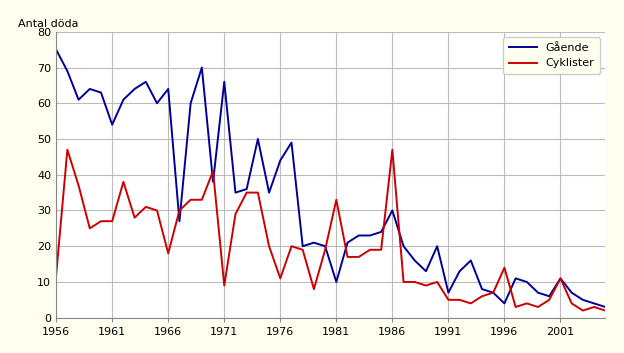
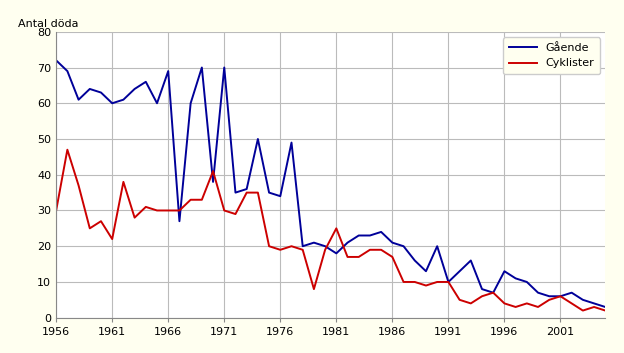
Gående/1956: 75 -> 72
Cyklister/1956: 12 -> 30
Gående/1961: 54 -> 60
Cyklister/1961: 27 -> 22
Gående/1966: 64 -> 69
Cyklister/1966: 18 -> 30
Gående/1971: 66 -> 70
Cyklister/1971: 9 -> 30
Gående/1976: 44 -> 34
Cyklister/1976: 11 -> 19
Gående/1981: 10 -> 18
Cyklister/1981: 33 -> 25
Gående/1986: 30 -> 21
Cyklister/1986: 47 -> 17
Gående/1991: 7 -> 10
Cyklister/1991: 5 -> 10
Gående/1996: 4 -> 13
Cyklister/1996: 14 -> 4
Gående/2001: 11 -> 6
Cyklister/2001: 11 -> 6
